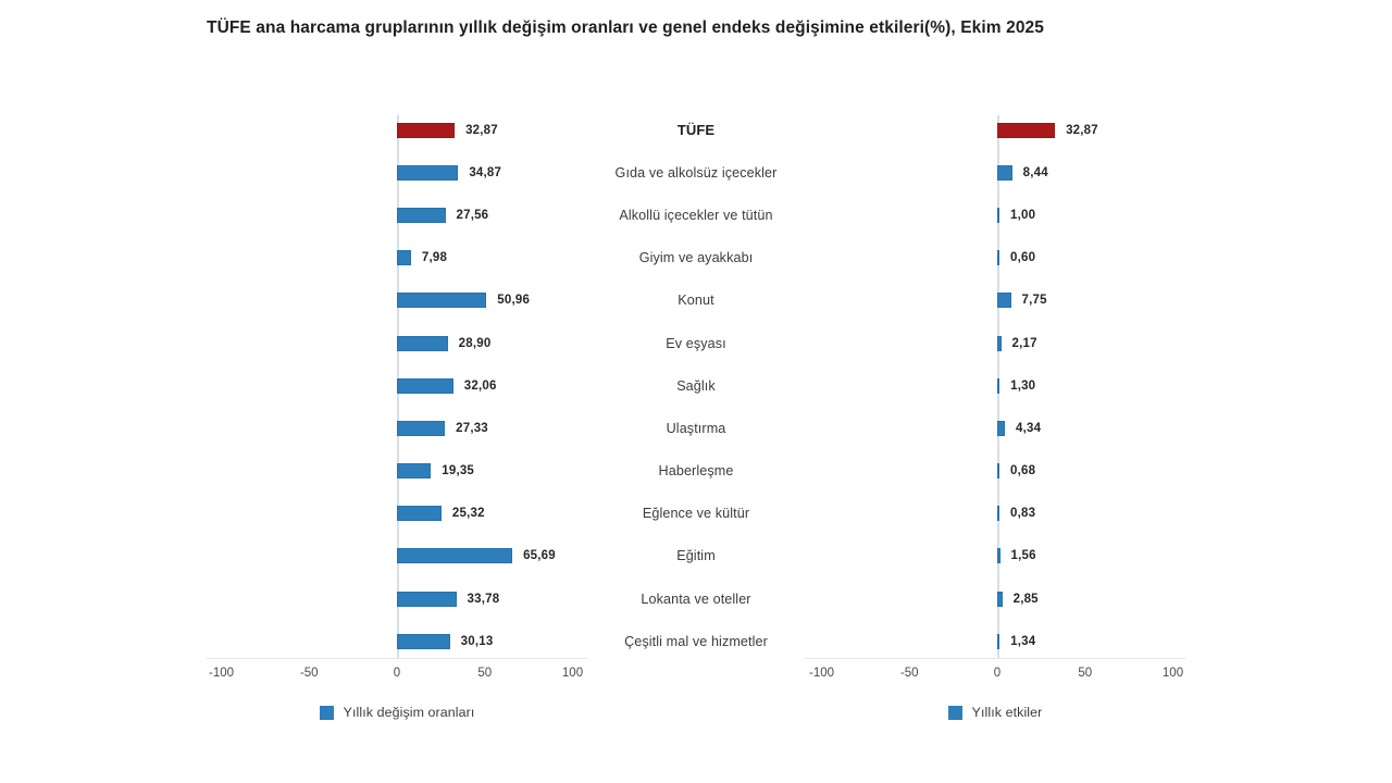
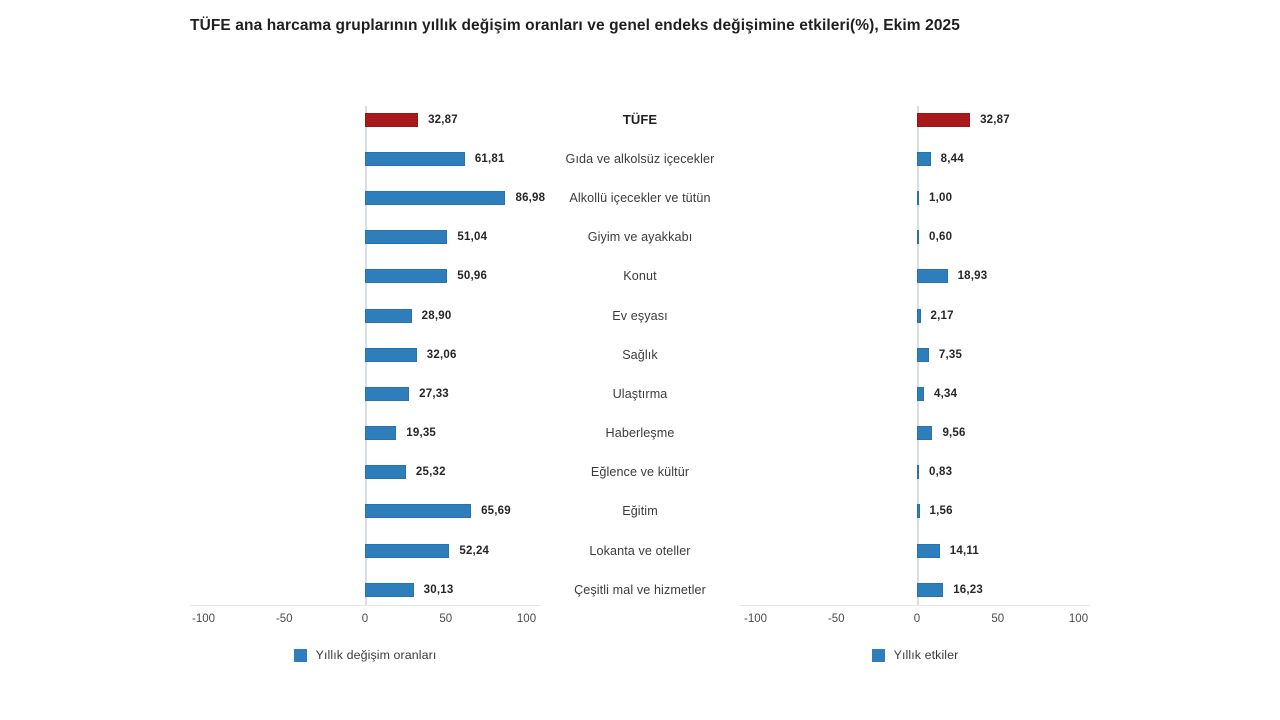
Yıllık değişim oranları/Gıda ve alkolsüz içecekler: 34,87 -> 61,81
Yıllık değişim oranları/Alkollü içecekler ve tütün: 27,56 -> 86,98
Yıllık değişim oranları/Giyim ve ayakkabı: 7,98 -> 51,04
Yıllık etkiler/Konut: 7,75 -> 18,93
Yıllık etkiler/Sağlık: 1,30 -> 7,35
Yıllık etkiler/Haberleşme: 0,68 -> 9,56
Yıllık değişim oranları/Lokanta ve oteller: 33,78 -> 52,24
Yıllık etkiler/Lokanta ve oteller: 2,85 -> 14,11
Yıllık etkiler/Çeşitli mal ve hizmetler: 1,34 -> 16,23
